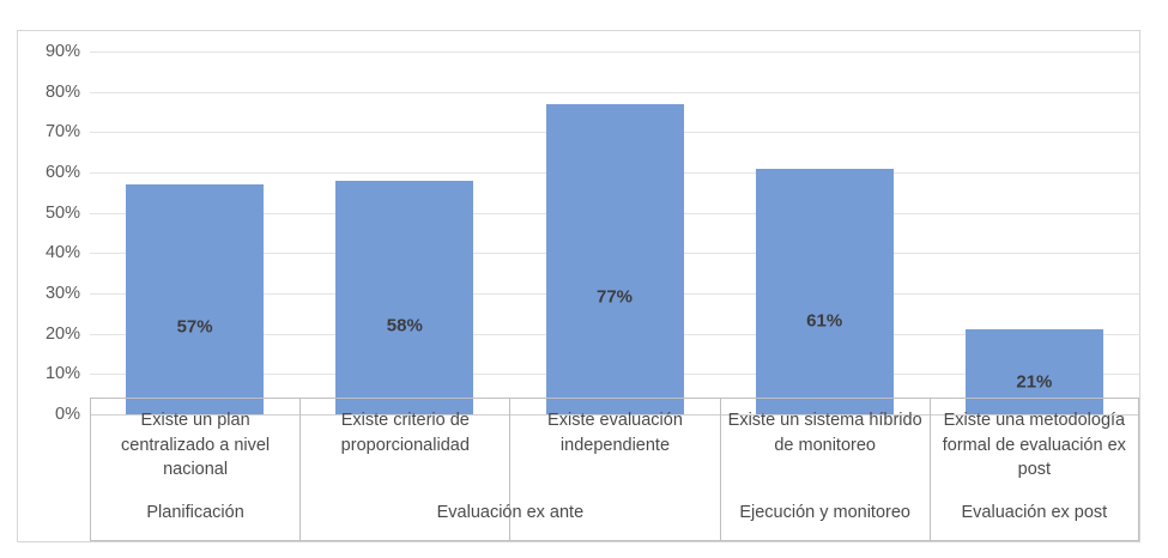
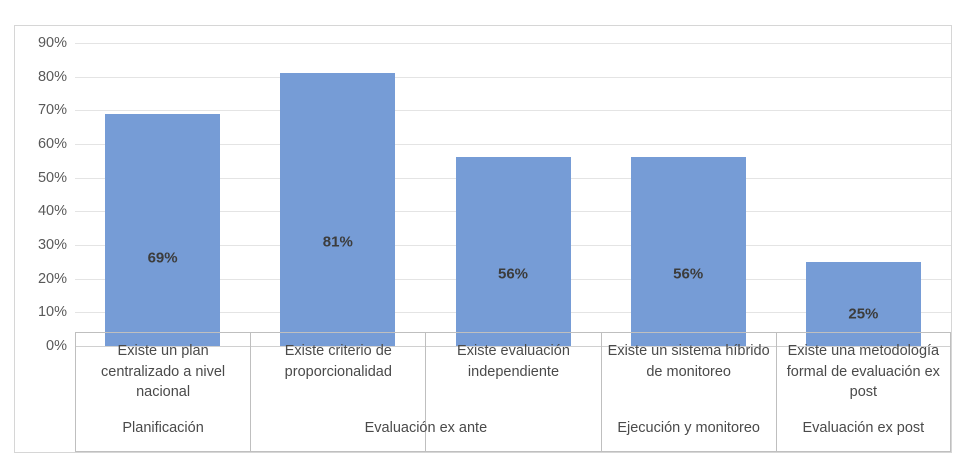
Existe un plan centralizado a nivel nacional: 57% -> 69%
Existe criterio de proporcionalidad: 58% -> 81%
Existe evaluación independiente: 77% -> 56%
Existe un sistema híbrido de monitoreo: 61% -> 56%
Existe una metodología formal de evaluación ex post: 21% -> 25%
